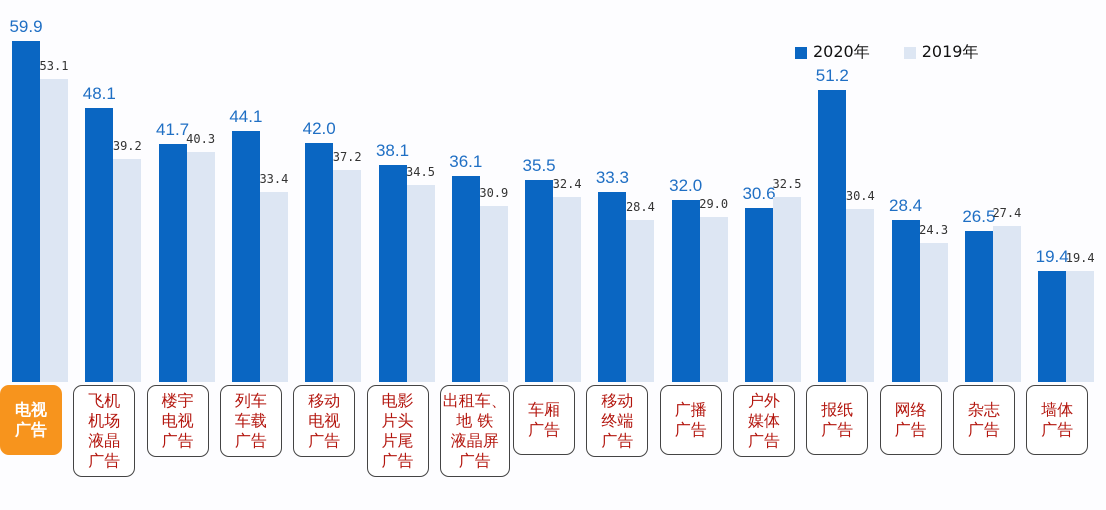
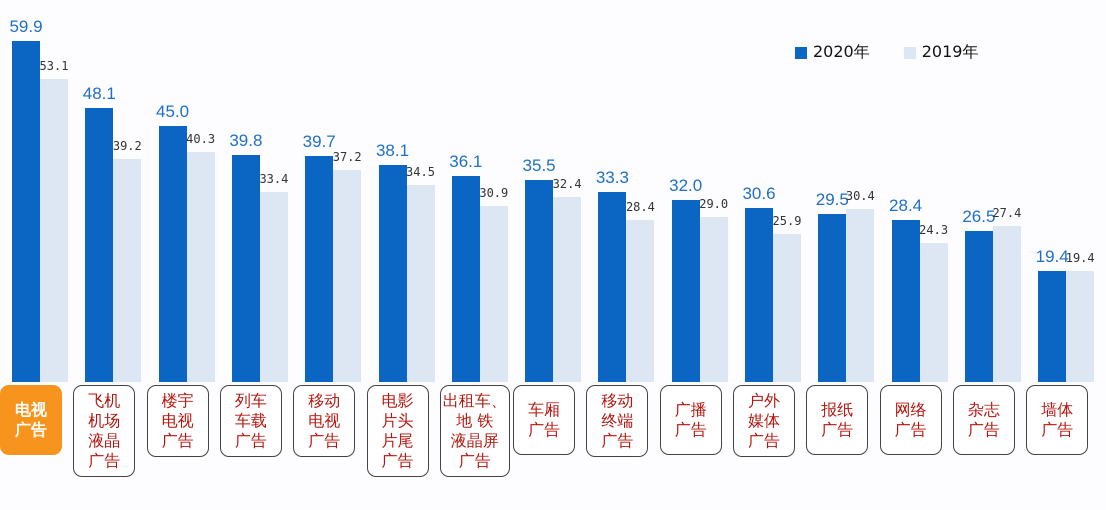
2020年/楼宇电视广告: 41.7 -> 45.0
2020年/列车车载广告: 44.1 -> 39.8
2020年/移动电视广告: 42.0 -> 39.7
2019年/户外媒体广告: 32.5 -> 25.9
2020年/报纸广告: 51.2 -> 29.5
